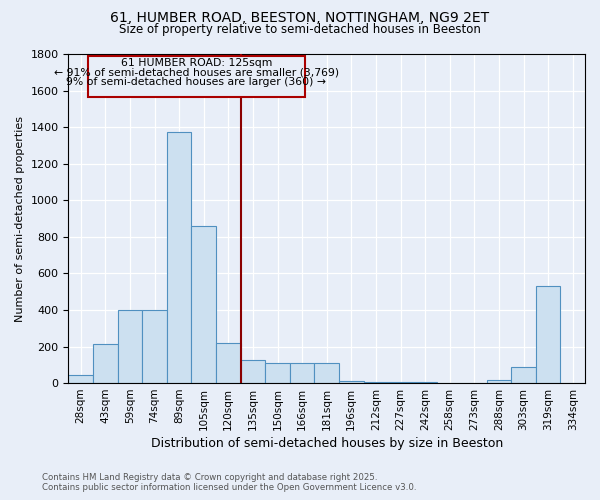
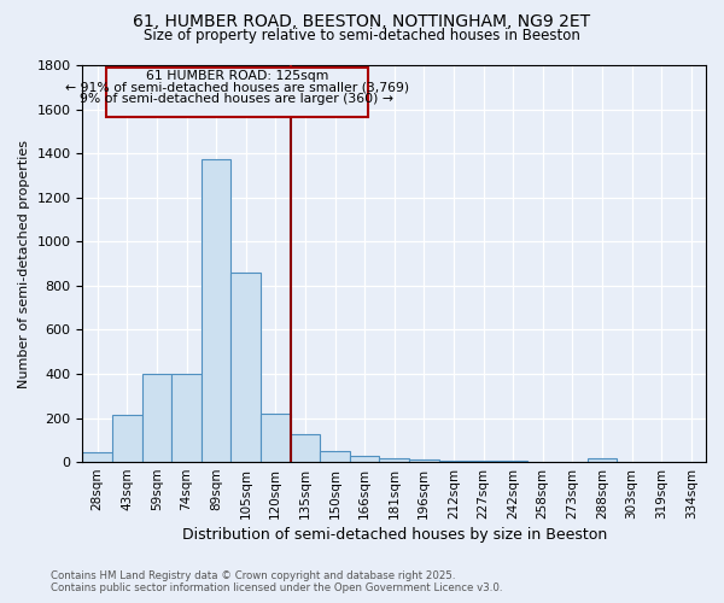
150sqm: 110 -> 50
166sqm: 110 -> 20
181sqm: 110 -> 20
303sqm: 90 -> 0
319sqm: 530 -> 0
